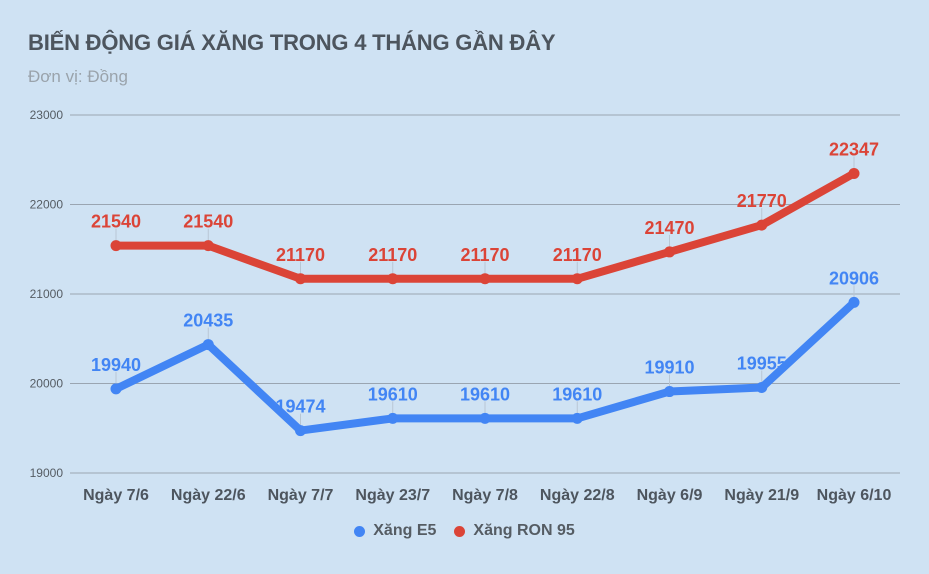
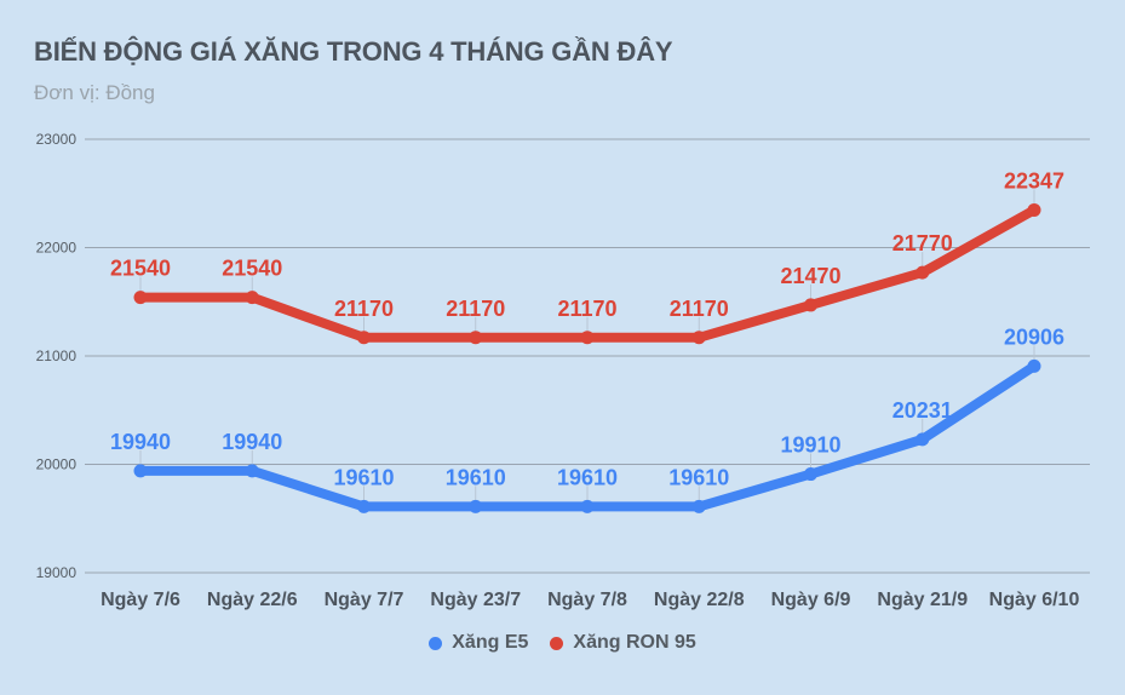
Xăng E5/Ngày 22/6: 20435 -> 19940
Xăng E5/Ngày 7/7: 19474 -> 19610
Xăng E5/Ngày 21/9: 19955 -> 20231
